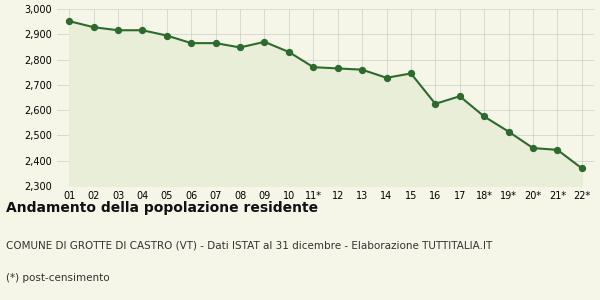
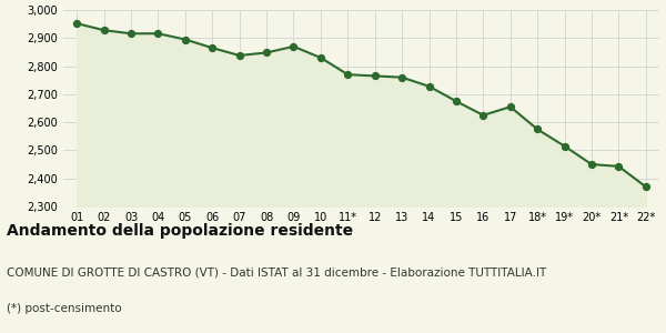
07: 2,865 -> 2,838
15: 2,745 -> 2,675
